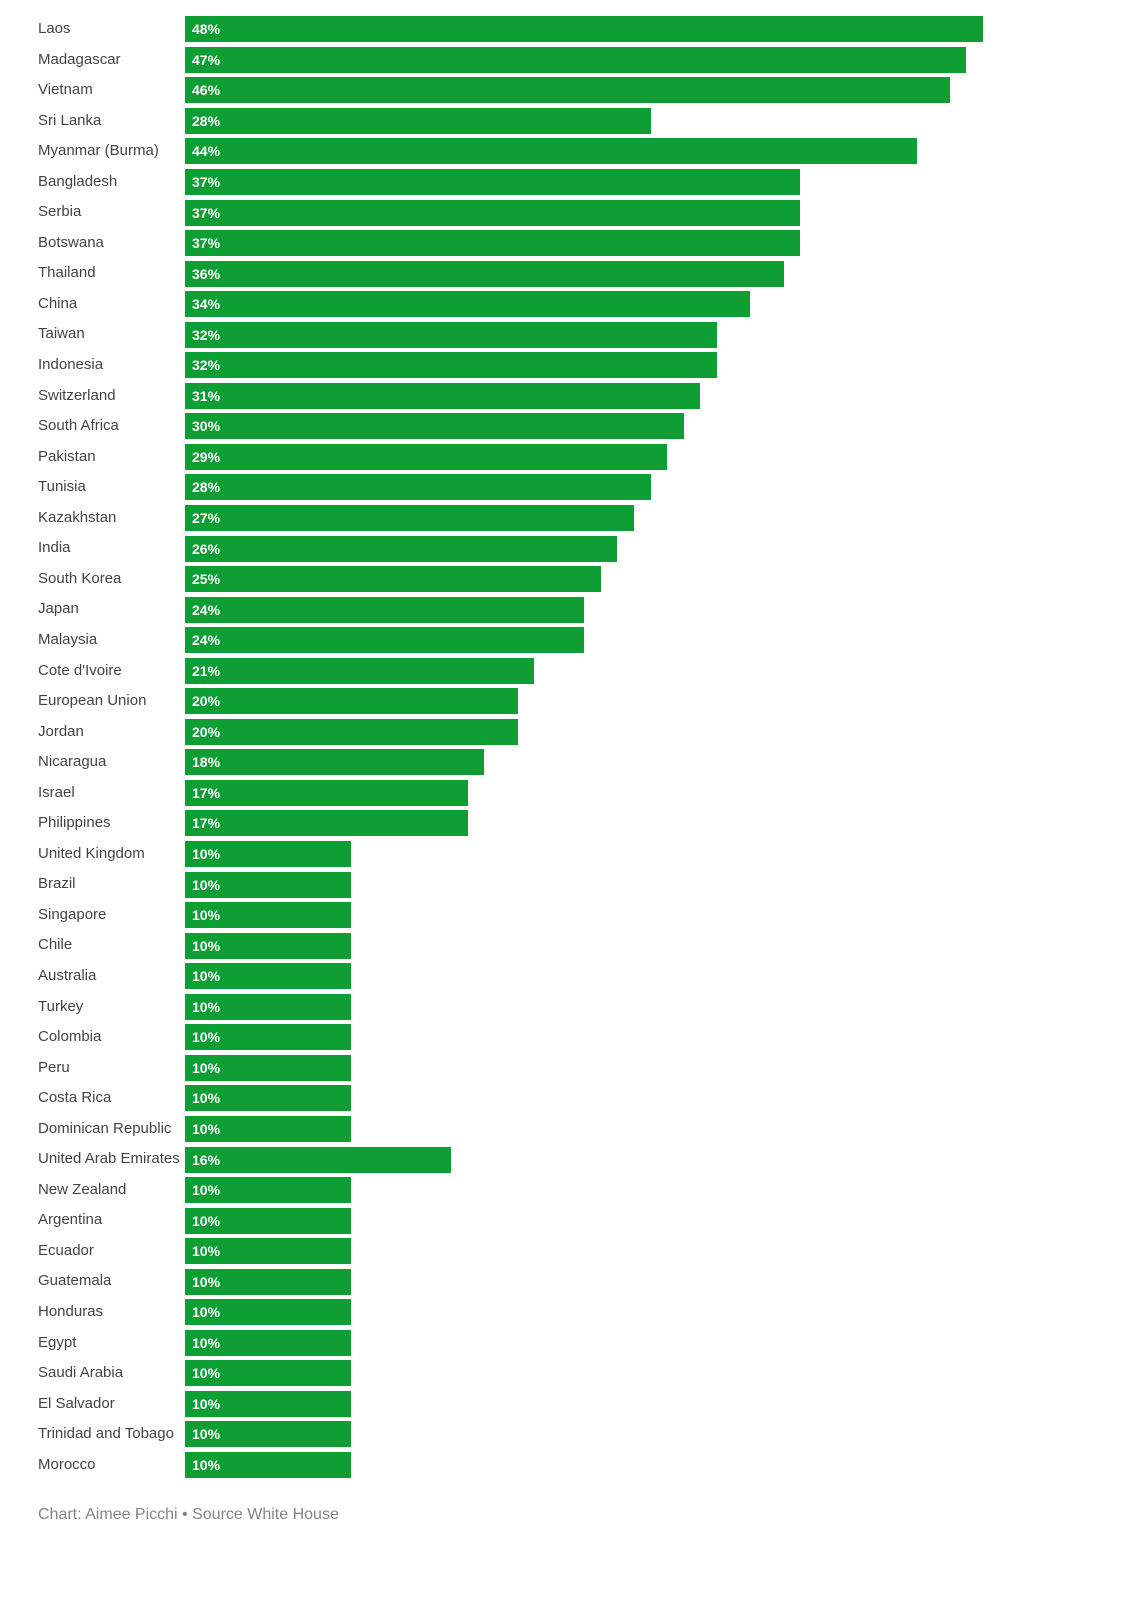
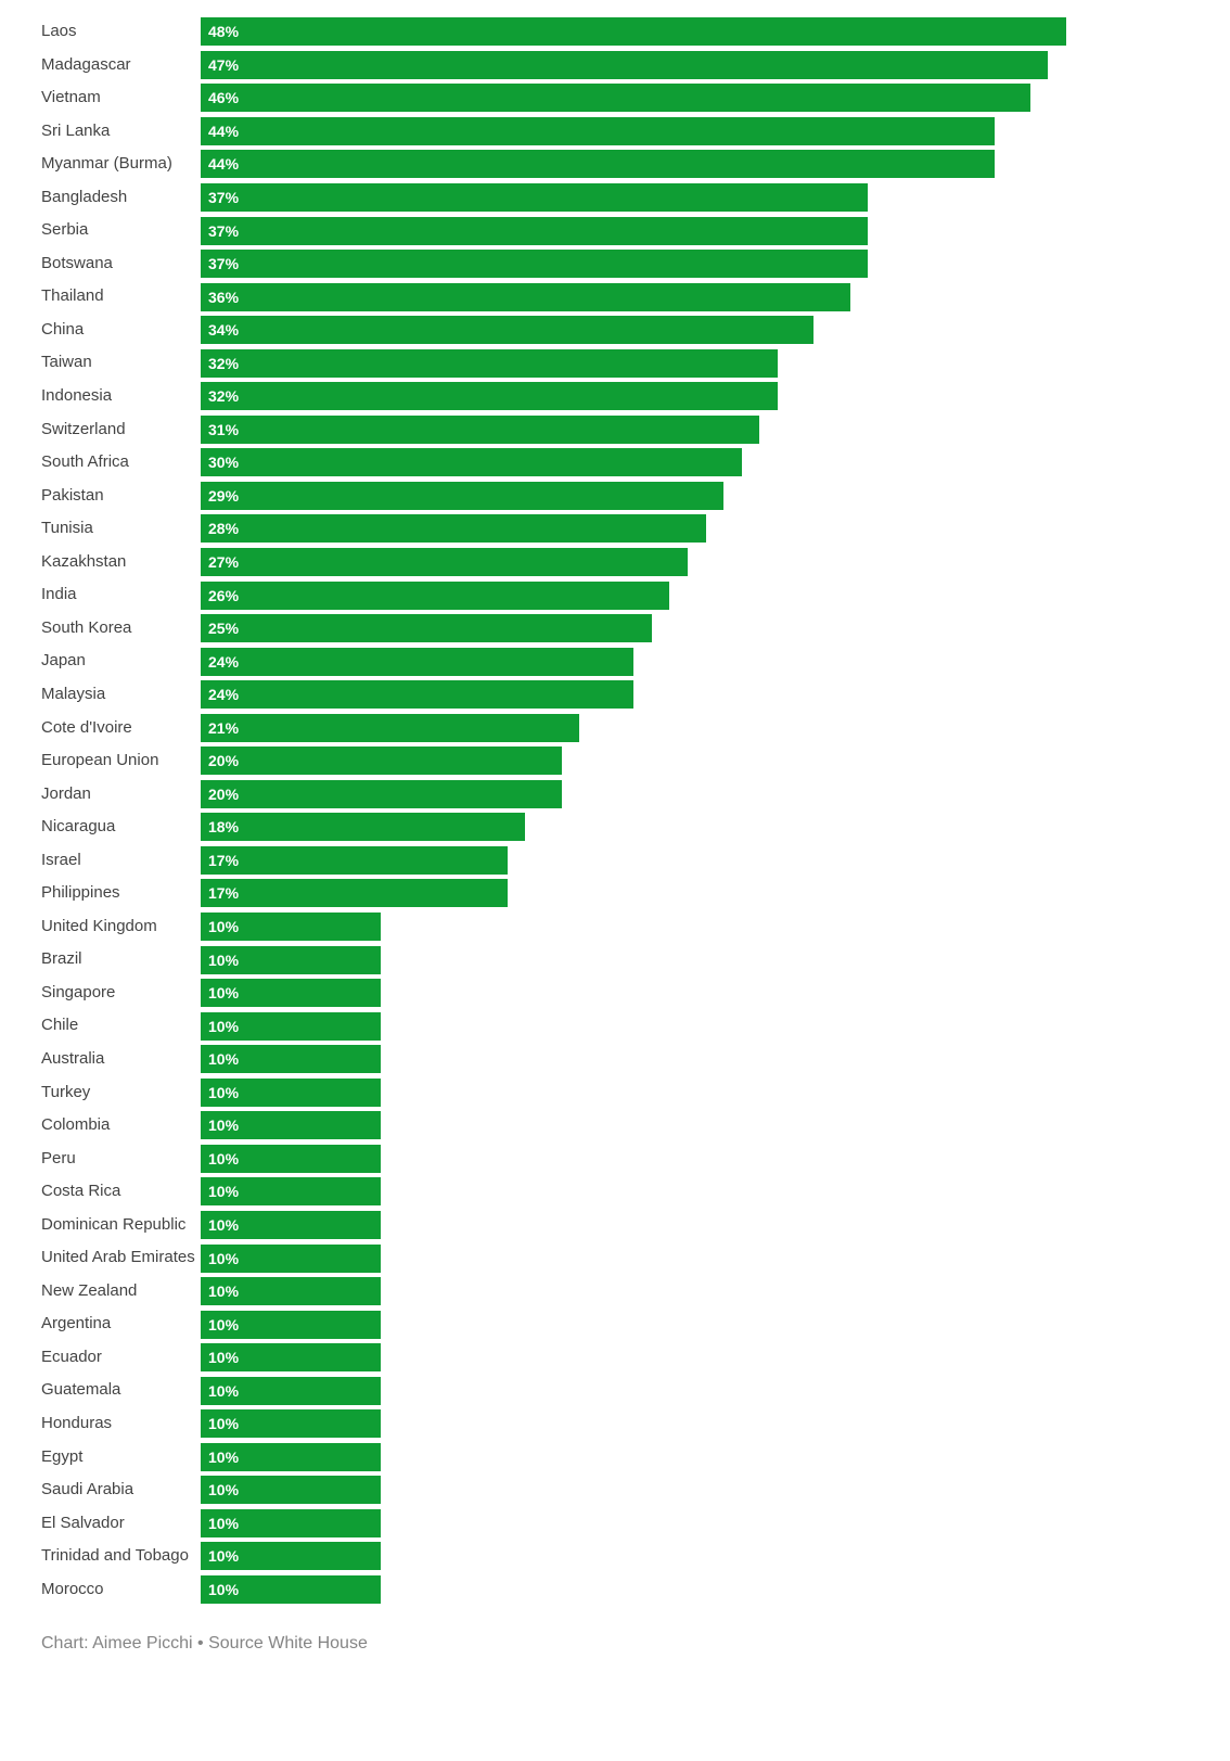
Sri Lanka: 28% -> 44%
United Arab Emirates: 16% -> 10%
